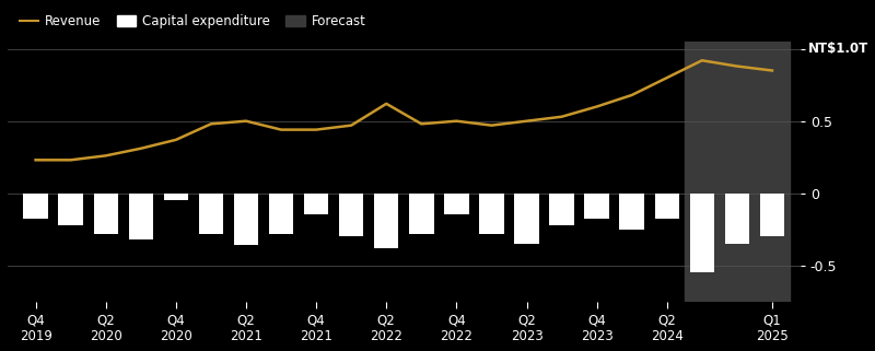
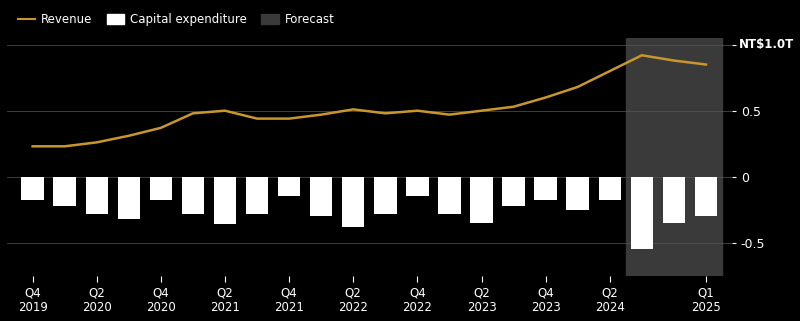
Capital expenditure/Q4 2020: -0.05 -> -0.18
Revenue/Q2 2022: 0.62 -> 0.51
